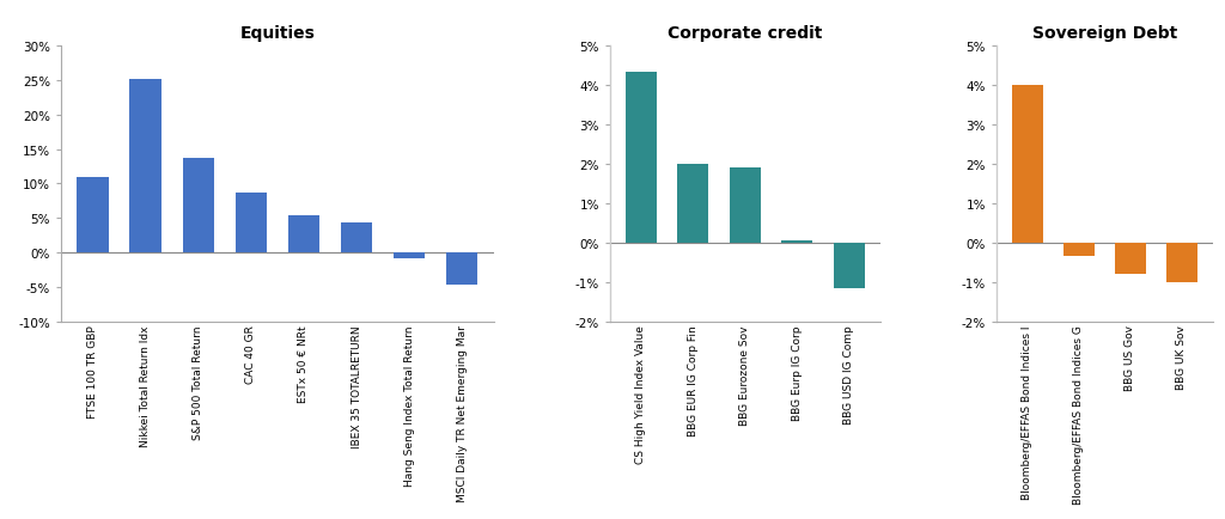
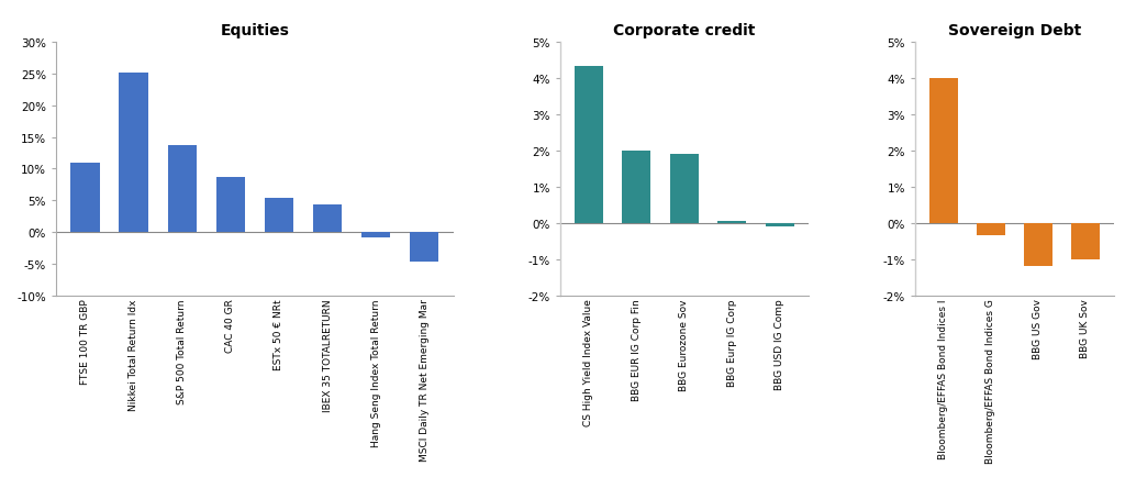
Corporate credit/BBG USD IG Comp: -1.15% -> -0.10%
Sovereign Debt/BBG US Gov: -0.80% -> -1.20%
